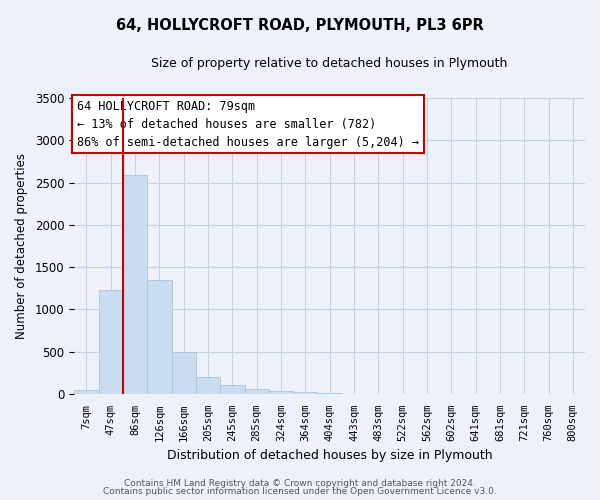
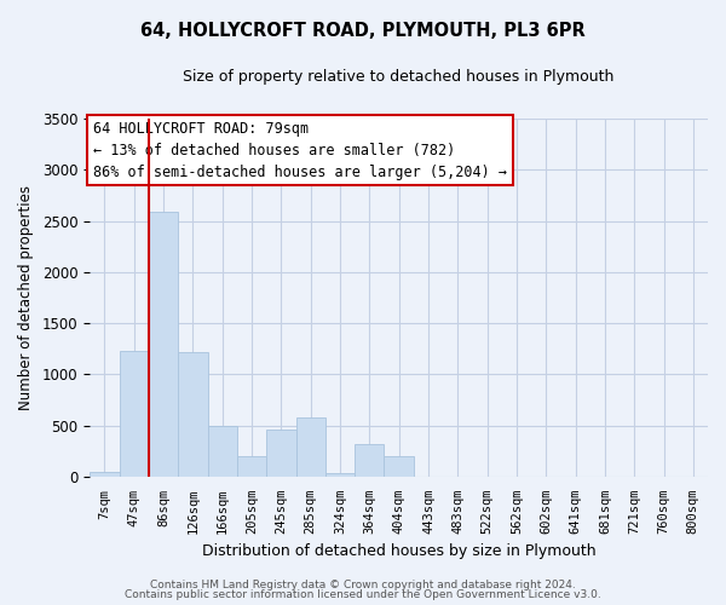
126sqm: 1350 -> 1220
245sqm: 110 -> 460
285sqm: 60 -> 580
364sqm: 20 -> 320
404sqm: 10 -> 200
